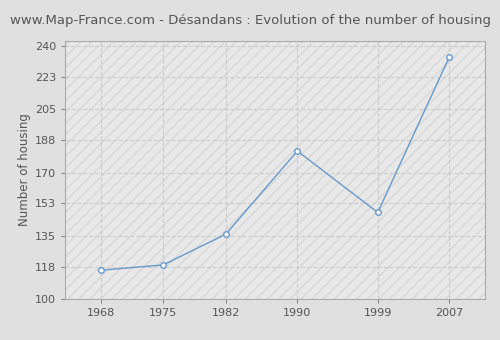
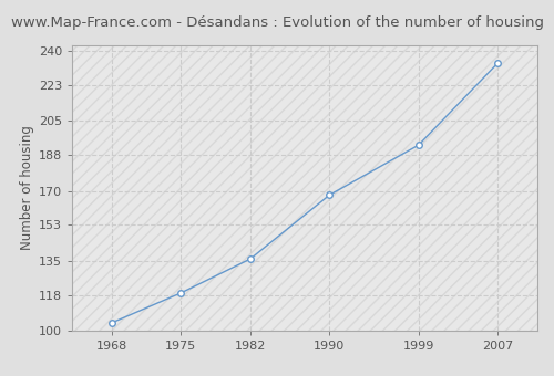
1968: 116 -> 104
1990: 182 -> 168
1999: 148 -> 193
